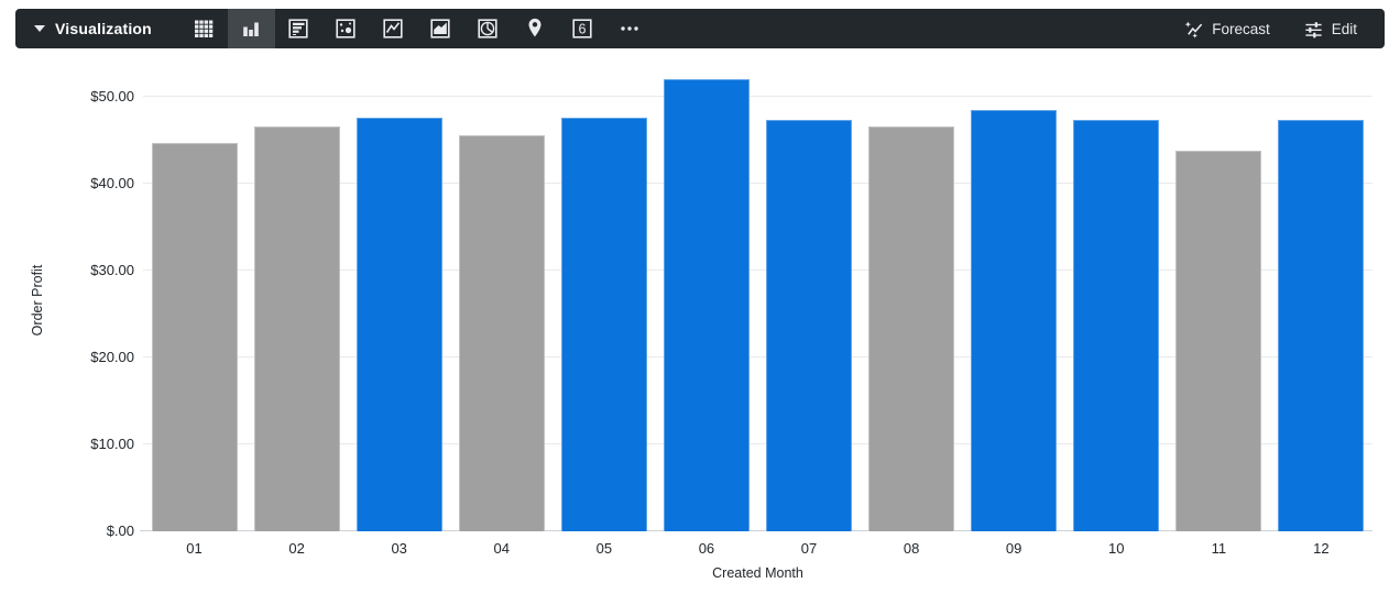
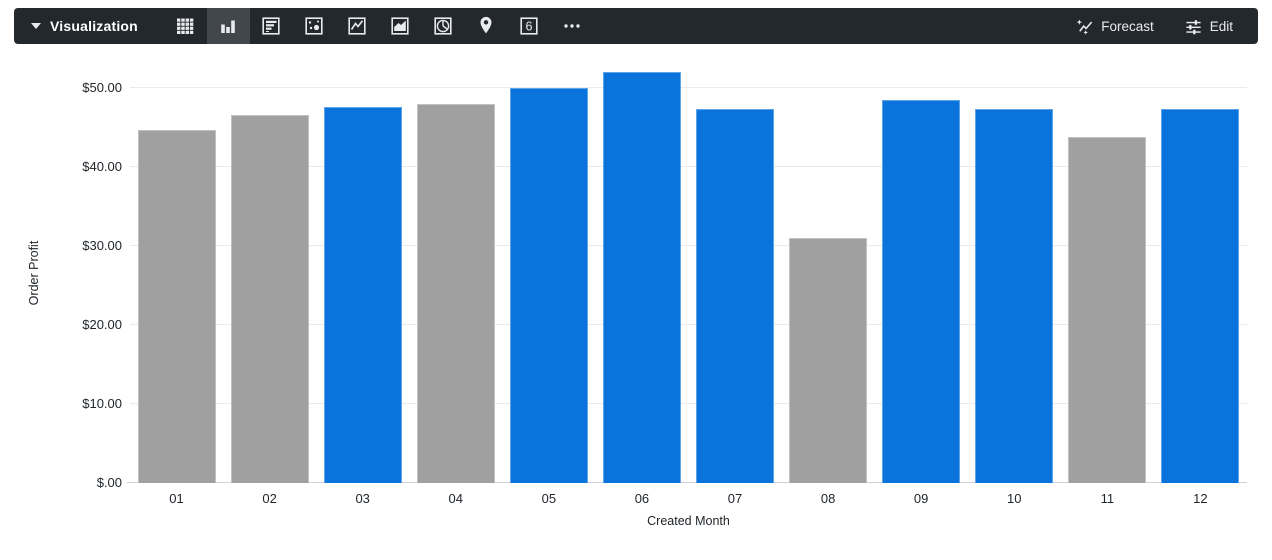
04: $46 -> $48
05: $48 -> $50
08: $47 -> $31
